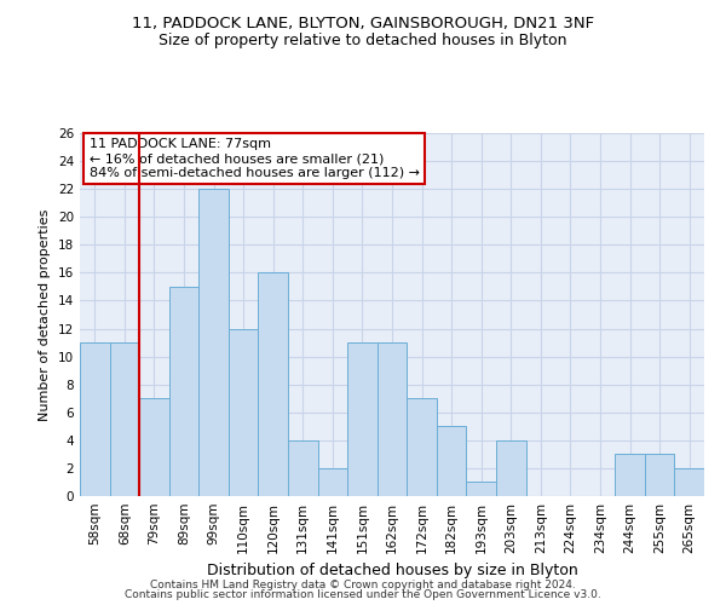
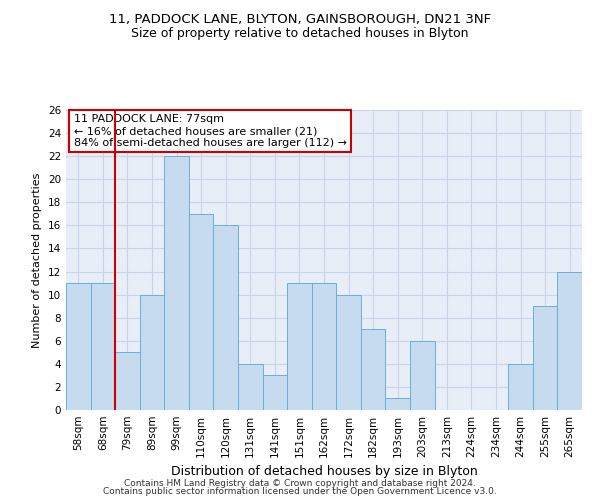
79sqm: 7 -> 5
89sqm: 15 -> 10
110sqm: 12 -> 17
141sqm: 2 -> 3
172sqm: 7 -> 10
182sqm: 5 -> 7
203sqm: 4 -> 6
244sqm: 3 -> 4
255sqm: 3 -> 9
265sqm: 2 -> 12
